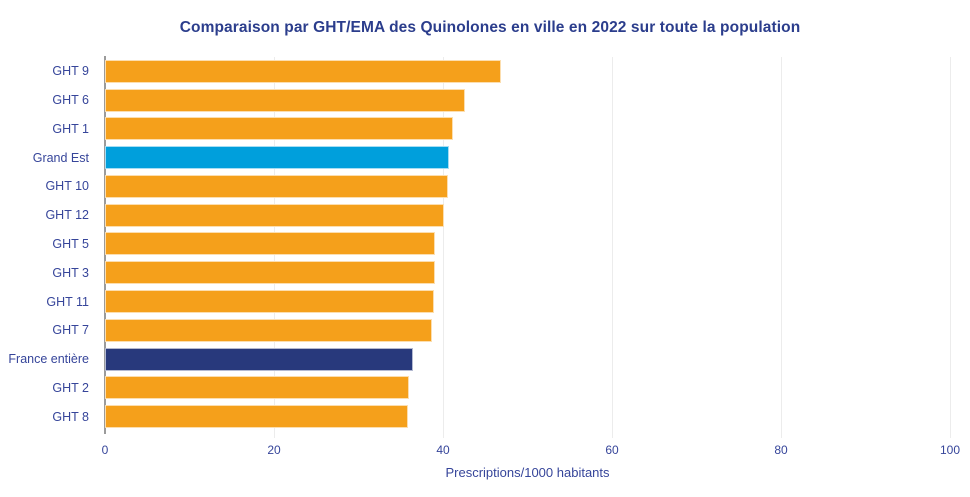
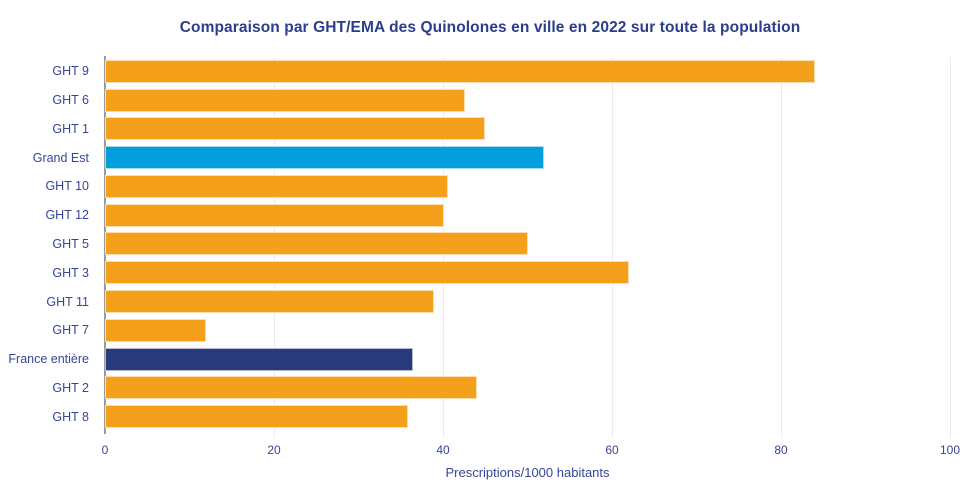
GHT 9: 47 -> 84
GHT 1: 41 -> 45
Grand Est: 41 -> 52
GHT 5: 39 -> 50
GHT 3: 39 -> 62
GHT 7: 39 -> 12
GHT 2: 36 -> 44
